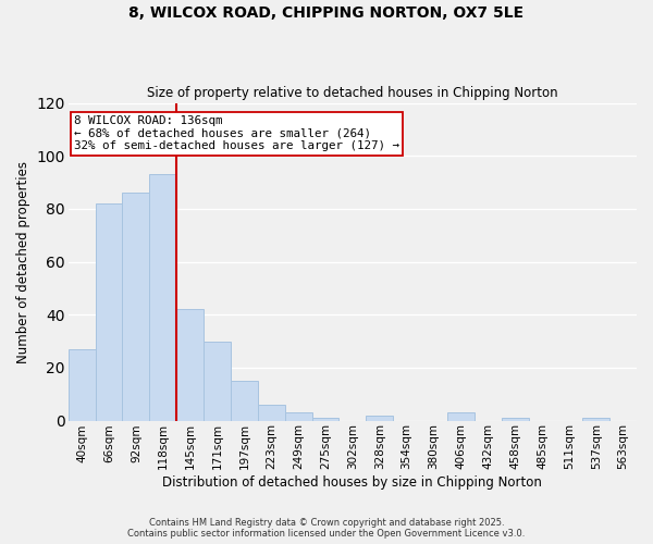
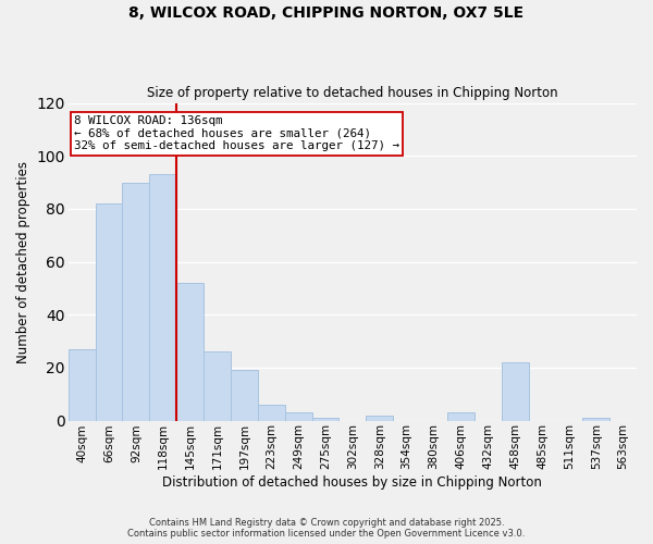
92sqm: 86 -> 90
145sqm: 42 -> 52
171sqm: 30 -> 26
197sqm: 15 -> 19
458sqm: 1 -> 22
